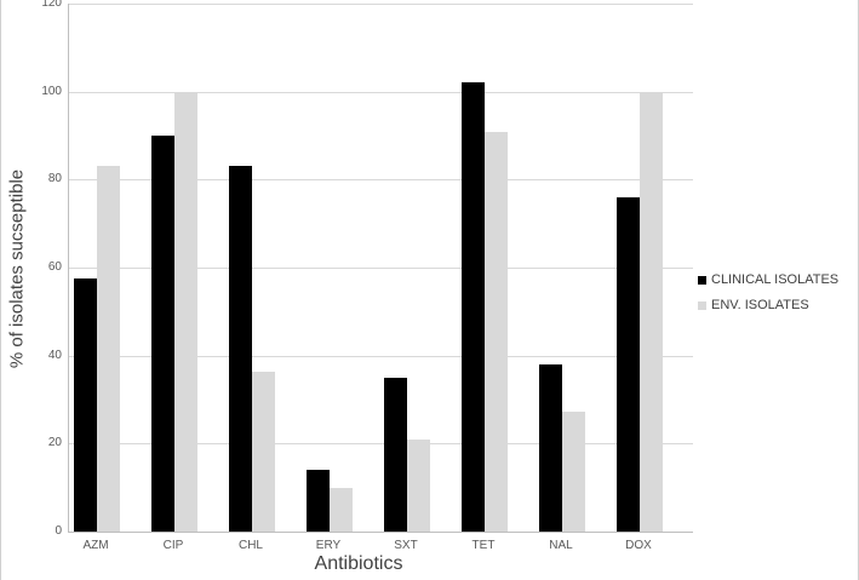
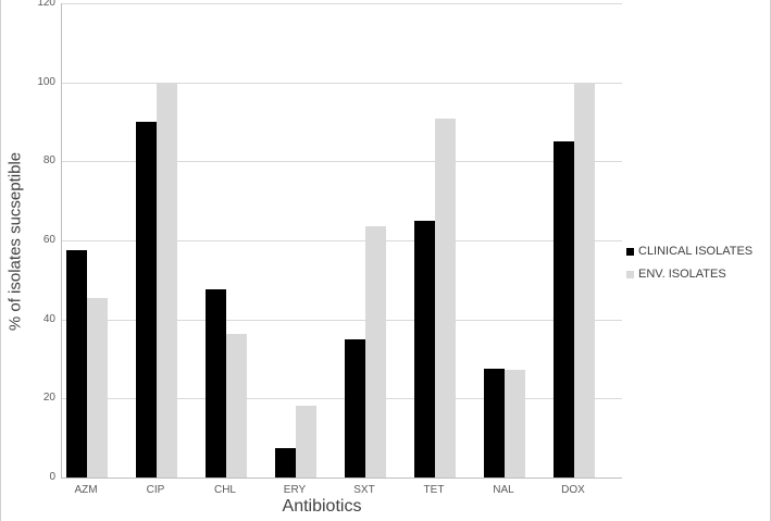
ENV. ISOLATES/AZM: 83 -> 46
CLINICAL ISOLATES/CHL: 83 -> 48
CLINICAL ISOLATES/ERY: 14 -> 8
ENV. ISOLATES/ERY: 10 -> 18
ENV. ISOLATES/SXT: 21 -> 64
CLINICAL ISOLATES/TET: 102 -> 65
CLINICAL ISOLATES/NAL: 38 -> 28
CLINICAL ISOLATES/DOX: 76 -> 85
